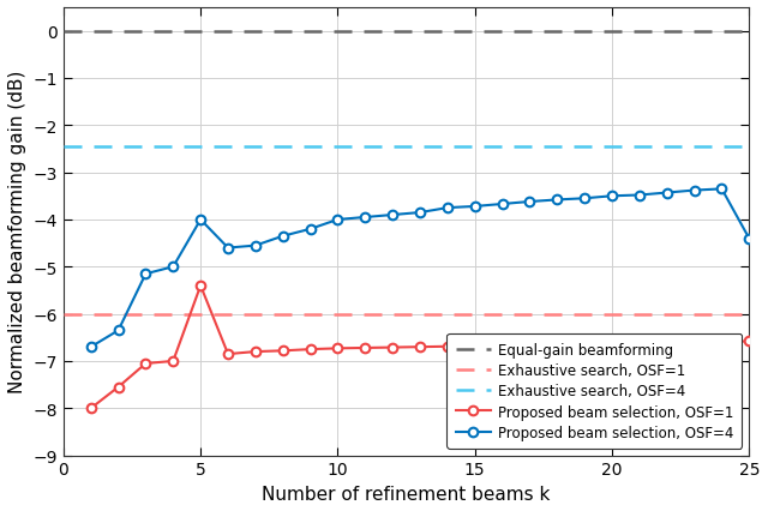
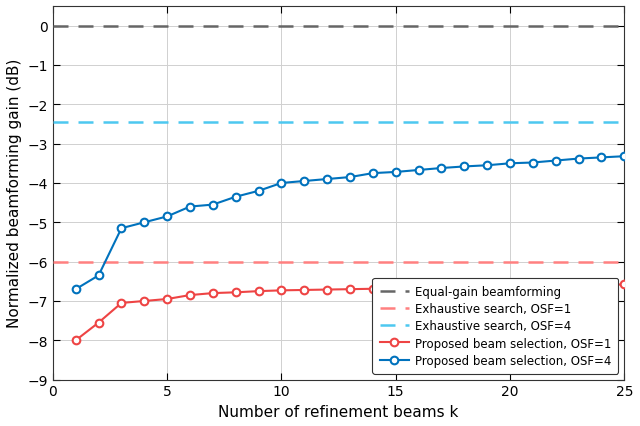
Proposed beam selection, OSF=4/5: -4.00 -> -4.85
Proposed beam selection, OSF=1/5: -5.40 -> -6.95
Proposed beam selection, OSF=4/25: -4.40 -> -3.32
